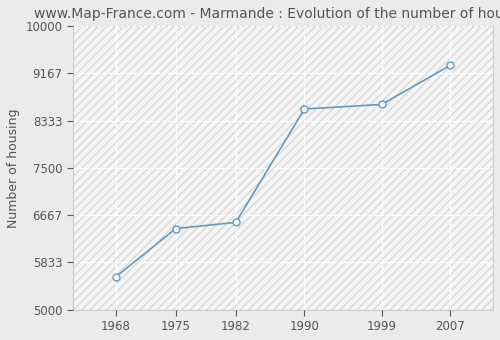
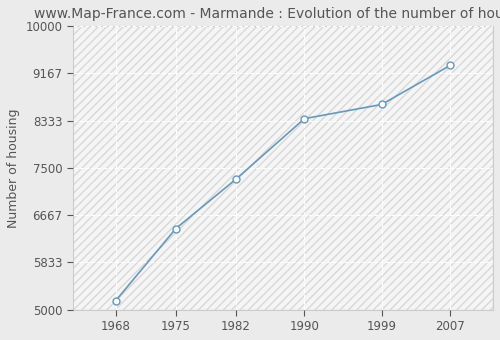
1968: 5580 -> 5160
1982: 6540 -> 7300
1990: 8540 -> 8370
